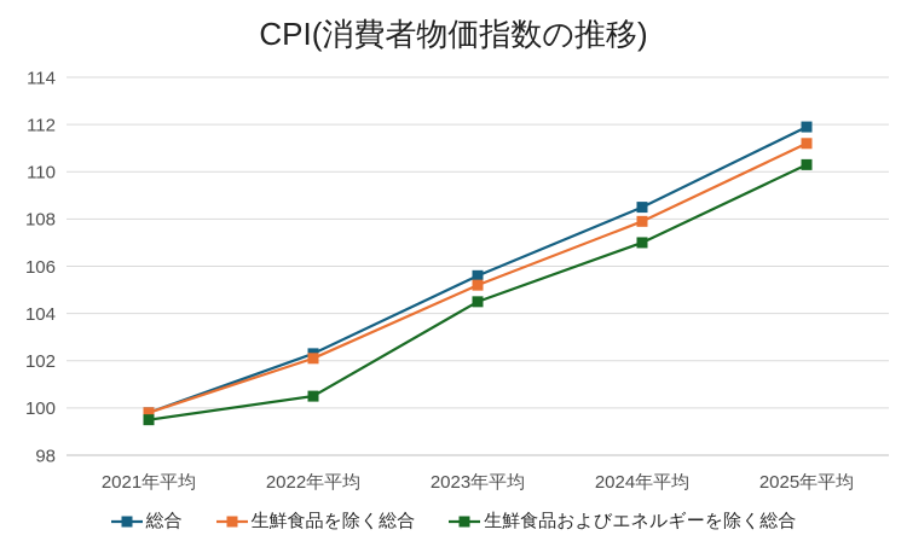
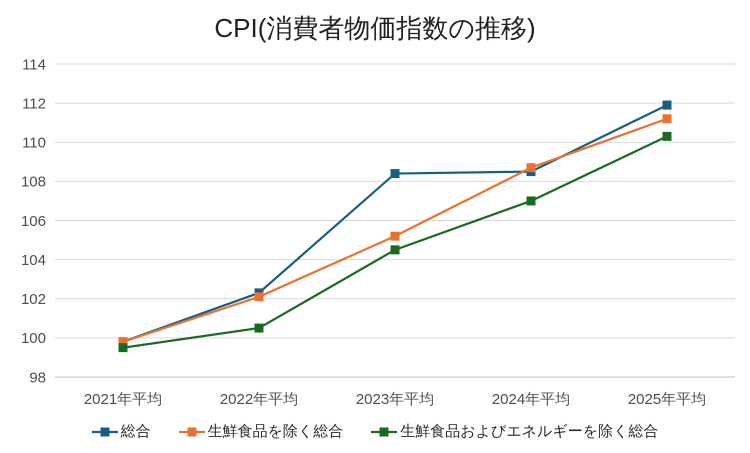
総合/2023年平均: 105.6 -> 108.4
生鮮食品を除く総合/2024年平均: 107.9 -> 108.7
